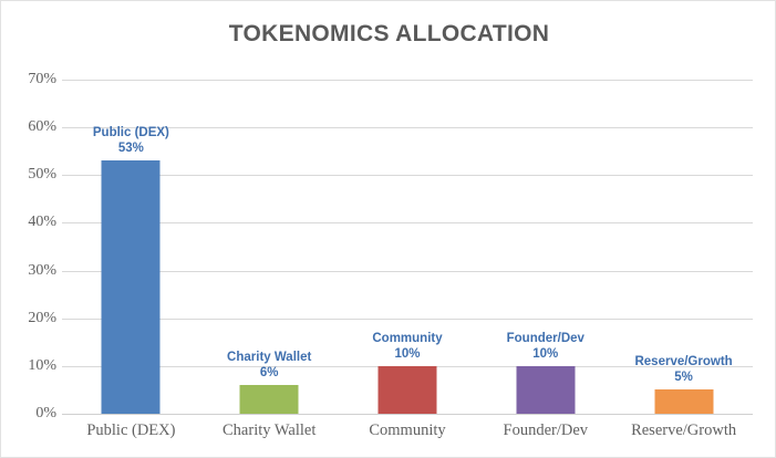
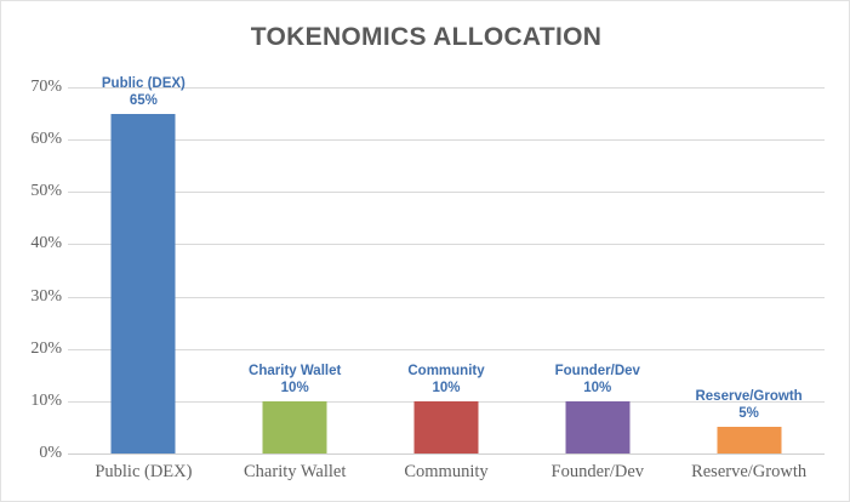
Public (DEX): 53% -> 65%
Charity Wallet: 6% -> 10%
